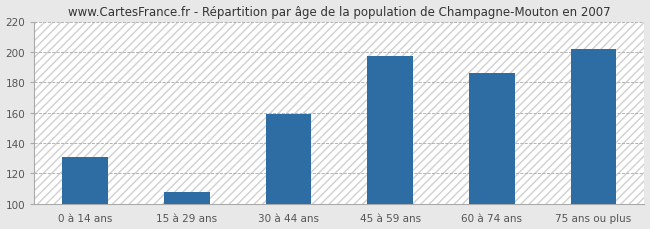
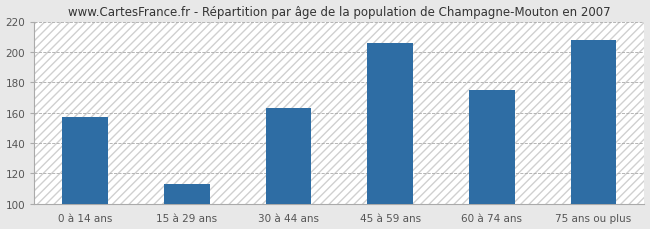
0 à 14 ans: 131 -> 157
15 à 29 ans: 108 -> 113
30 à 44 ans: 159 -> 163
45 à 59 ans: 197 -> 206
60 à 74 ans: 186 -> 175
75 ans ou plus: 202 -> 208
